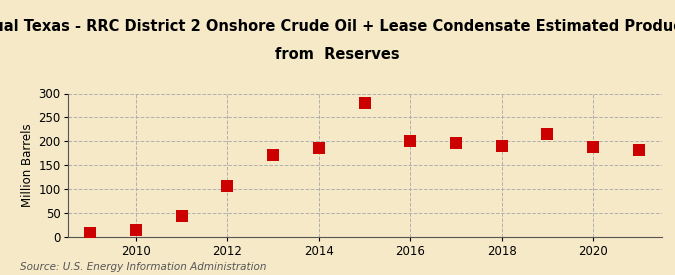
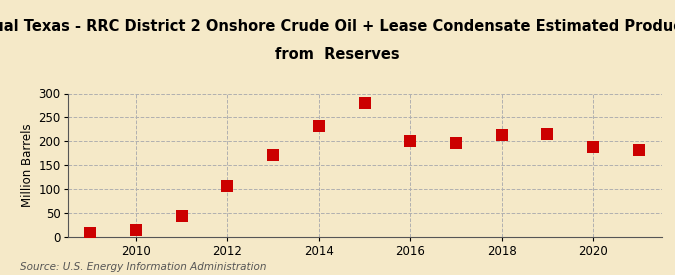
2014: 185 -> 232
2018: 190 -> 212
